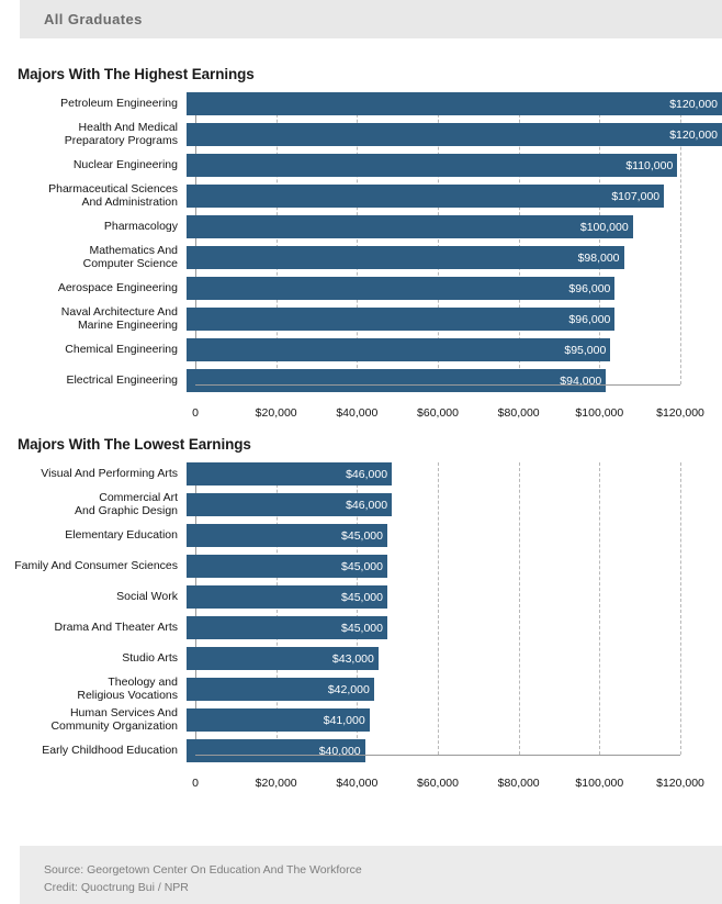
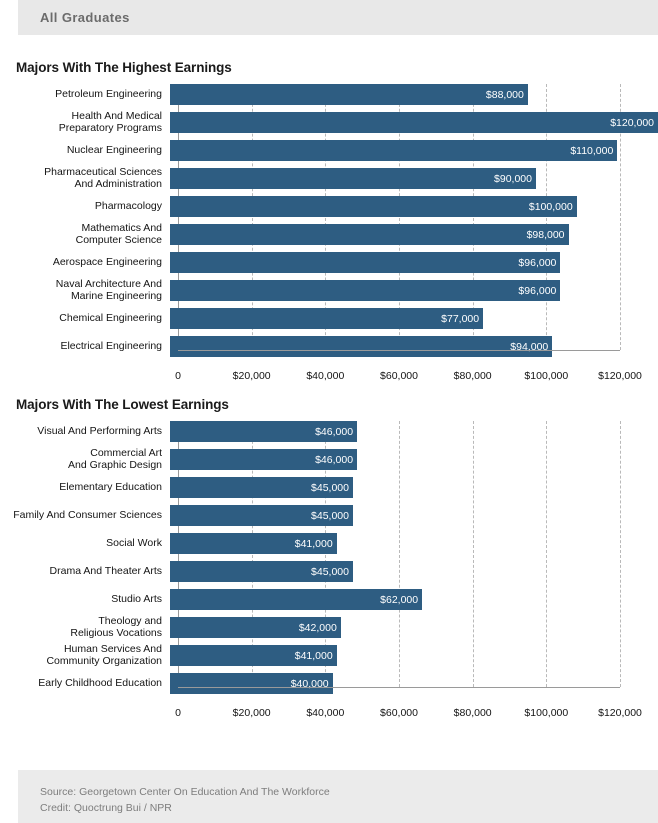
Majors With The Highest Earnings/Petroleum Engineering: $120,000 -> $88,000
Majors With The Highest Earnings/Pharmaceutical Sciences And Administration: $107,000 -> $90,000
Majors With The Highest Earnings/Chemical Engineering: $95,000 -> $77,000
Majors With The Lowest Earnings/Social Work: $45,000 -> $41,000
Majors With The Lowest Earnings/Studio Arts: $43,000 -> $62,000
